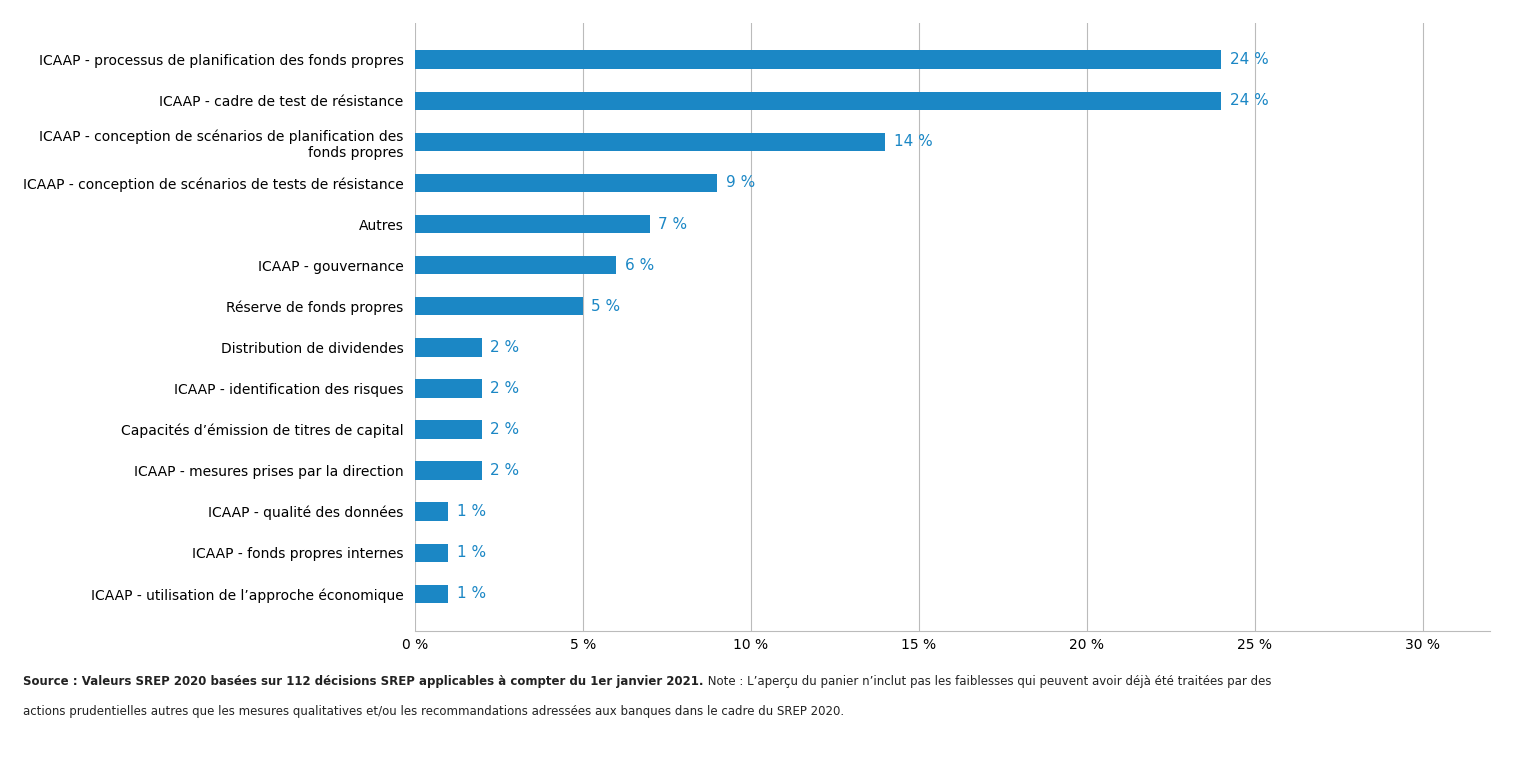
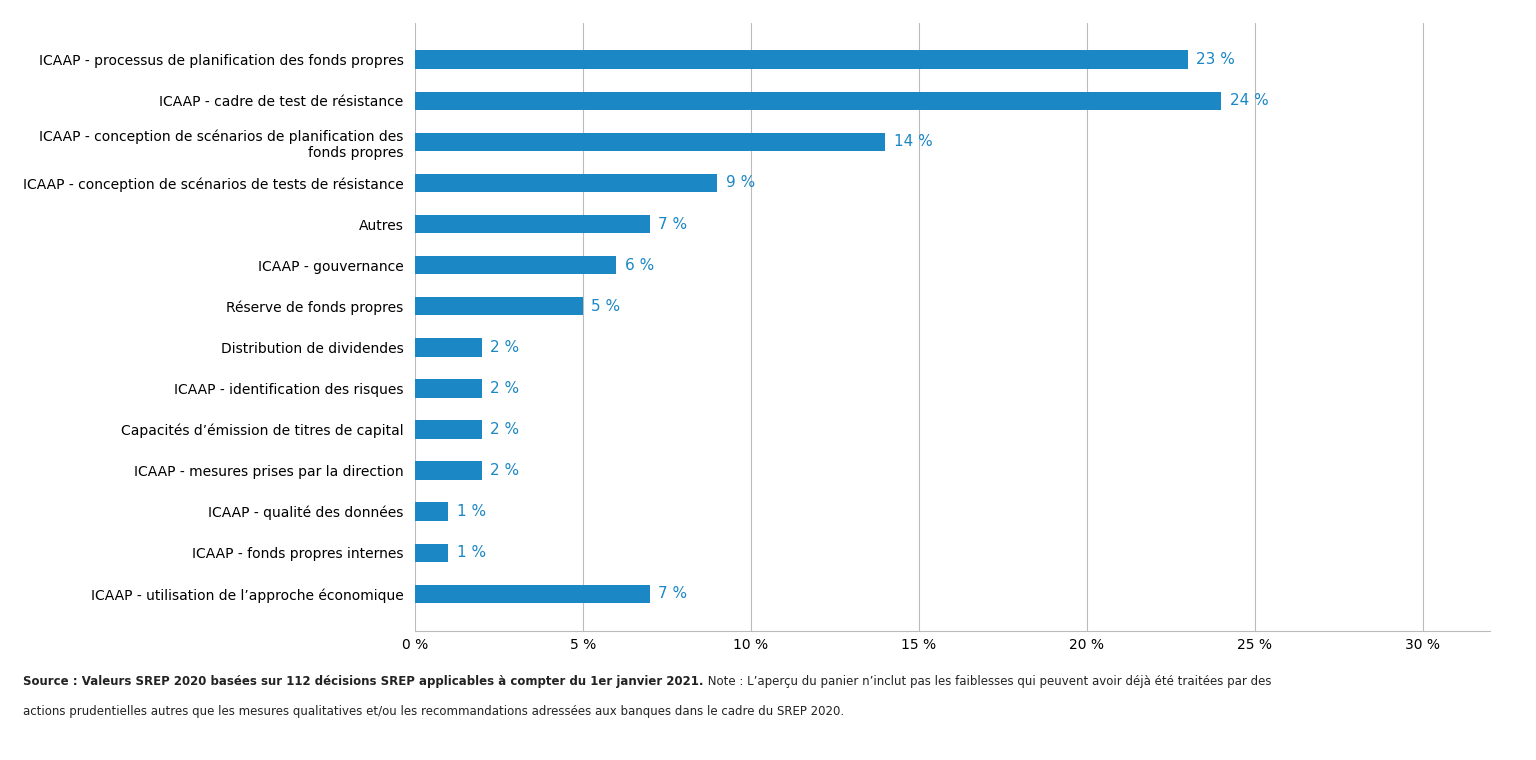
ICAAP - processus de planification des fonds propres: 24 -> 23
ICAAP - utilisation de l’approche économique: 1 -> 7
